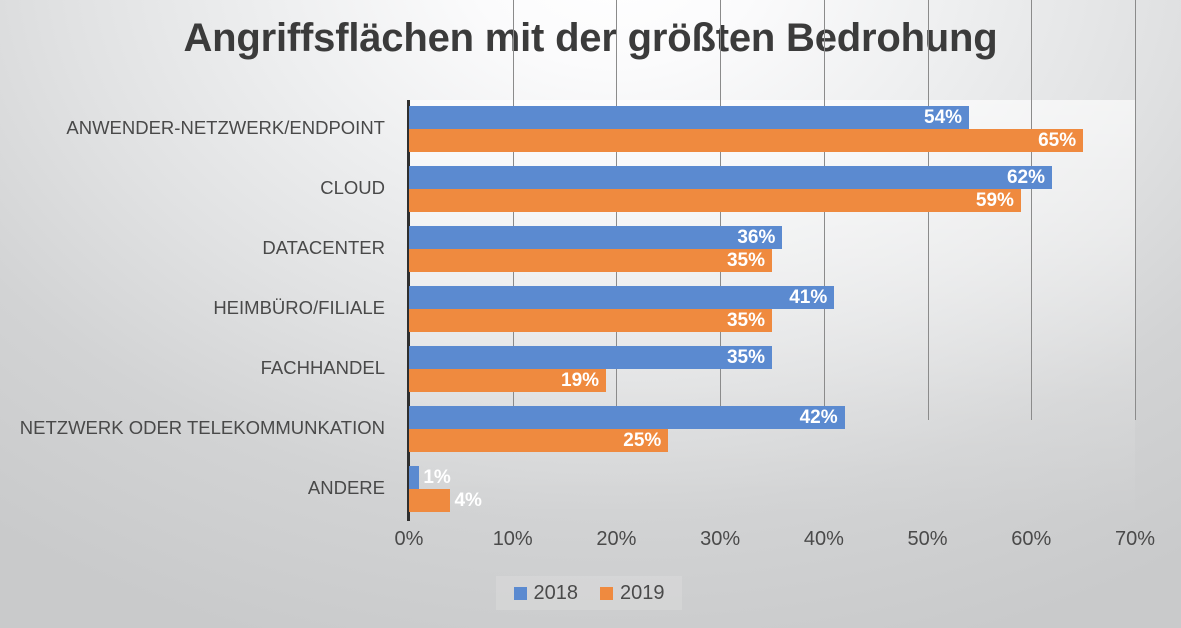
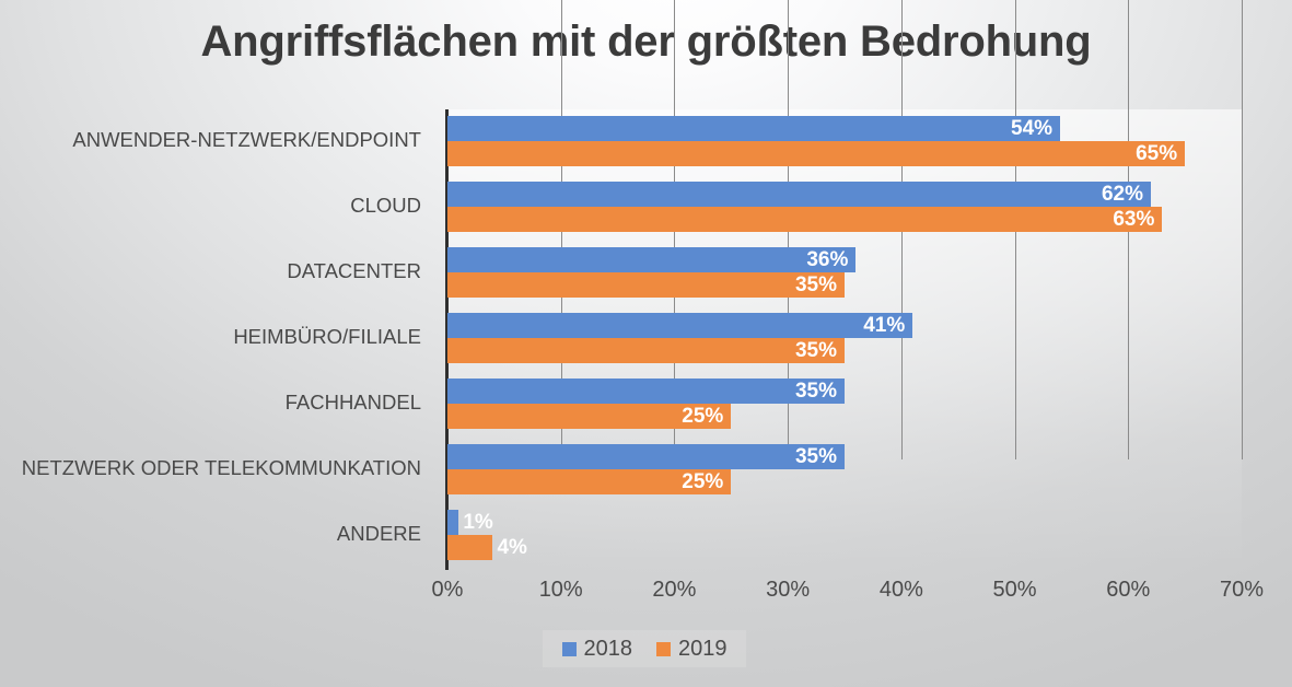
2019/CLOUD: 59% -> 63%
2019/FACHHANDEL: 19% -> 25%
2018/NETZWERK ODER TELEKOMMUNKATION: 42% -> 35%
